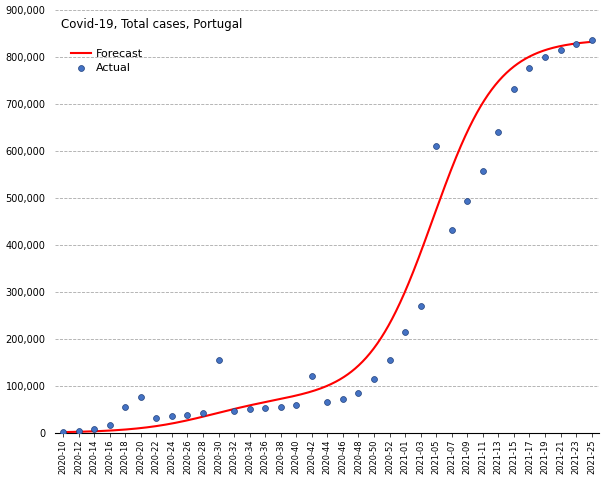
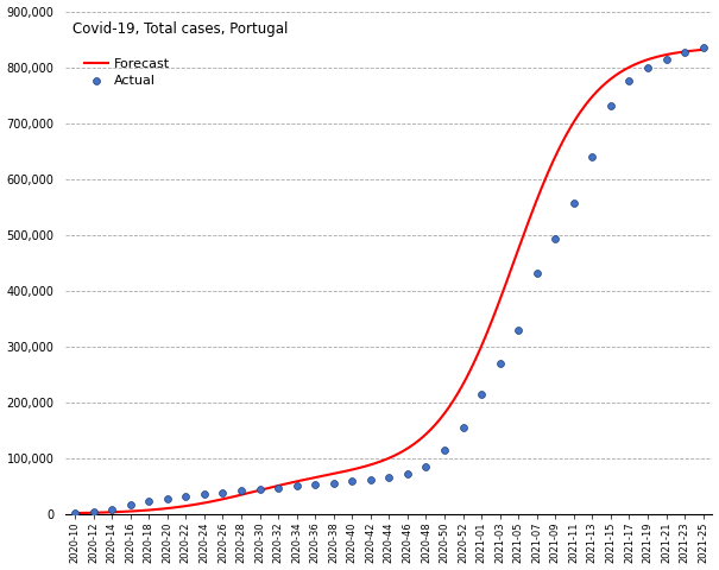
Actual/2020-18: 55,000 -> 22,000
Actual/2020-20: 75,000 -> 27,000
Actual/2020-30: 155,000 -> 44,000
Actual/2020-42: 120,000 -> 61,000
Actual/2021-05: 610,000 -> 330,000
